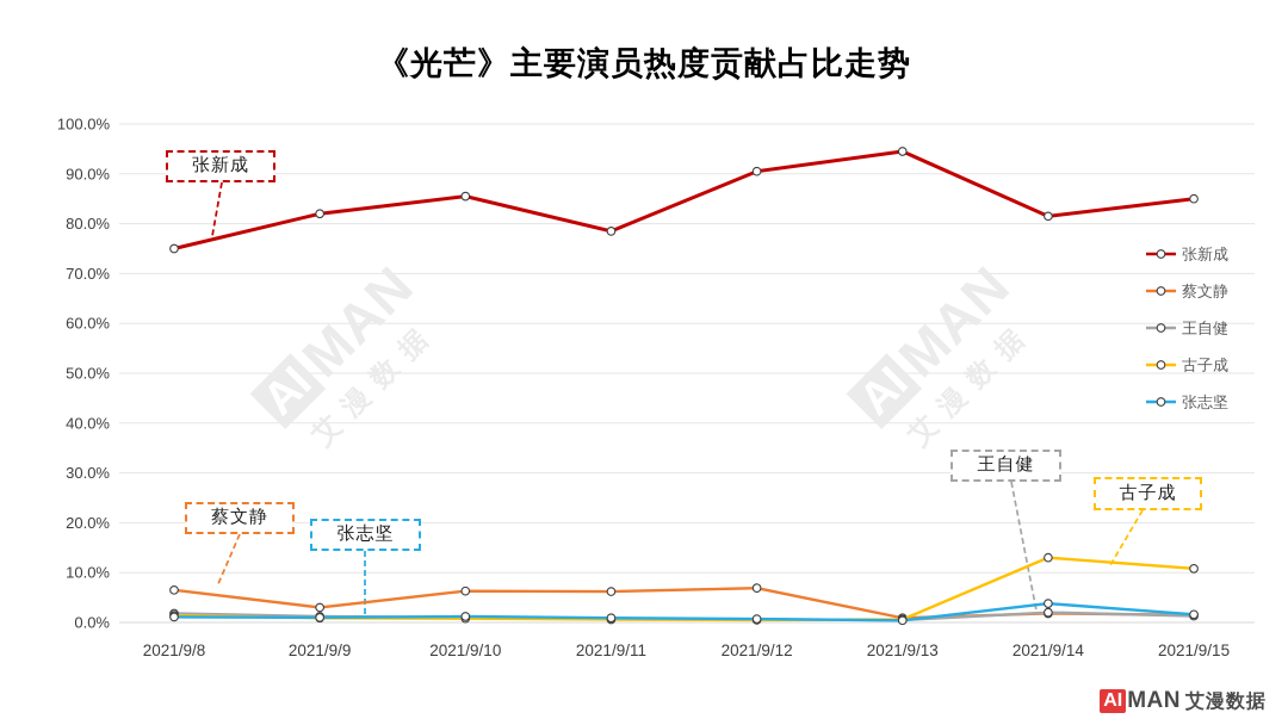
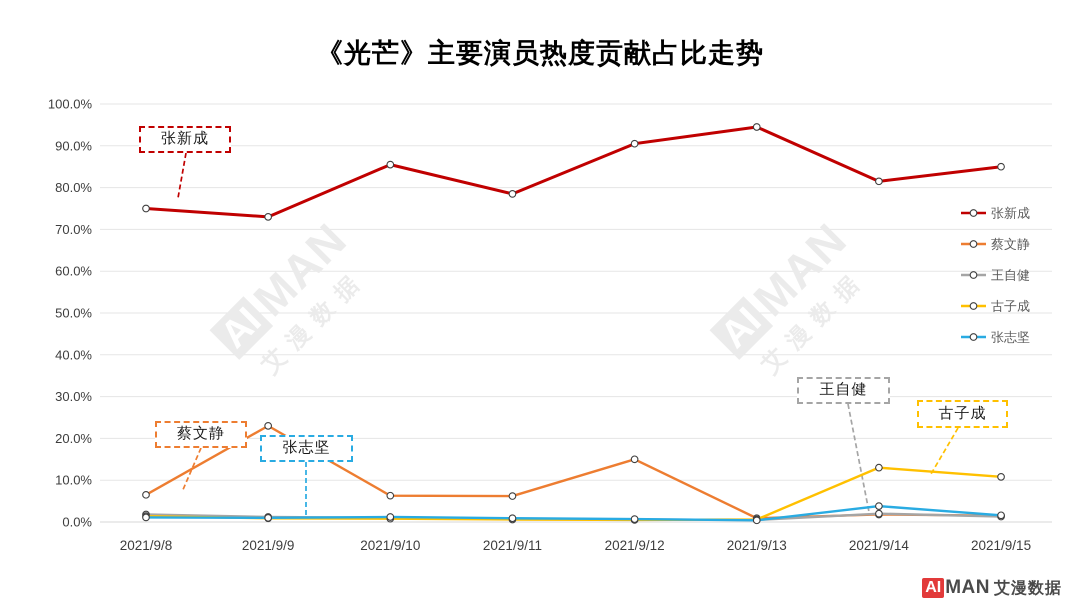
张新成/2021/9/9: 82% -> 73%
蔡文静/2021/9/9: 3% -> 23%
蔡文静/2021/9/12: 7% -> 15%
